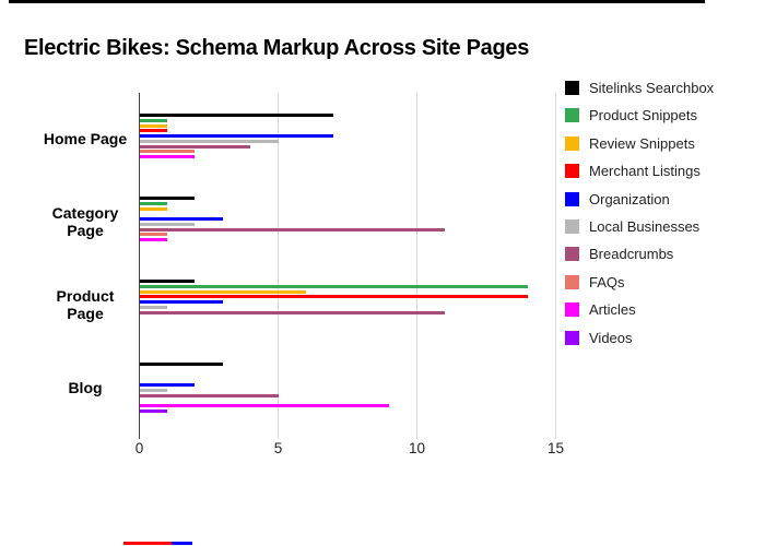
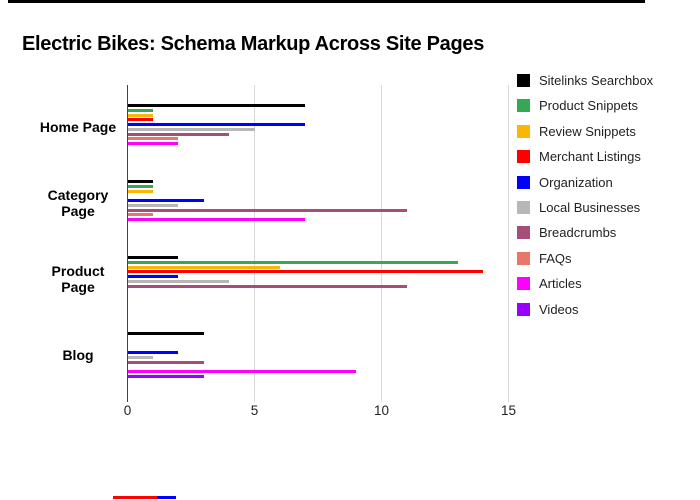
Sitelinks Searchbox/Category Page: 2 -> 1
Articles/Category Page: 1 -> 7
Product Snippets/Product Page: 14 -> 13
Organization/Product Page: 3 -> 2
Local Businesses/Product Page: 1 -> 4
Breadcrumbs/Blog: 5 -> 3
Videos/Blog: 1 -> 3
